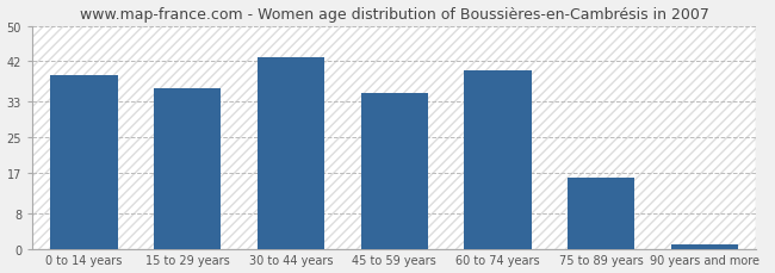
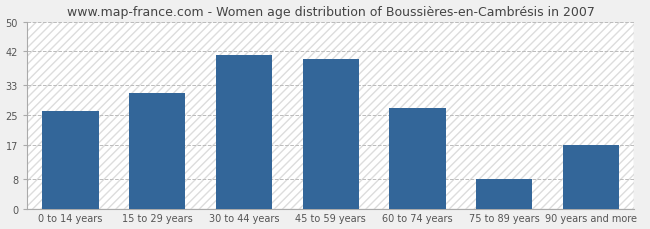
0 to 14 years: 39 -> 26
15 to 29 years: 36 -> 31
30 to 44 years: 43 -> 41
45 to 59 years: 35 -> 40
60 to 74 years: 40 -> 27
75 to 89 years: 16 -> 8
90 years and more: 1 -> 17
